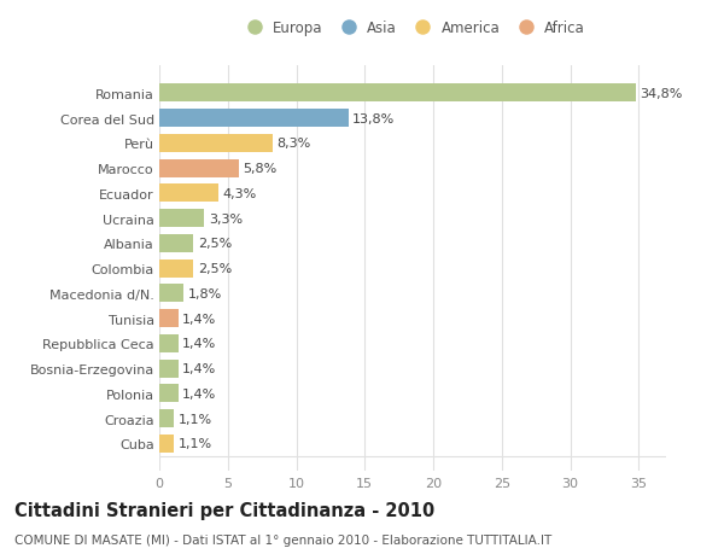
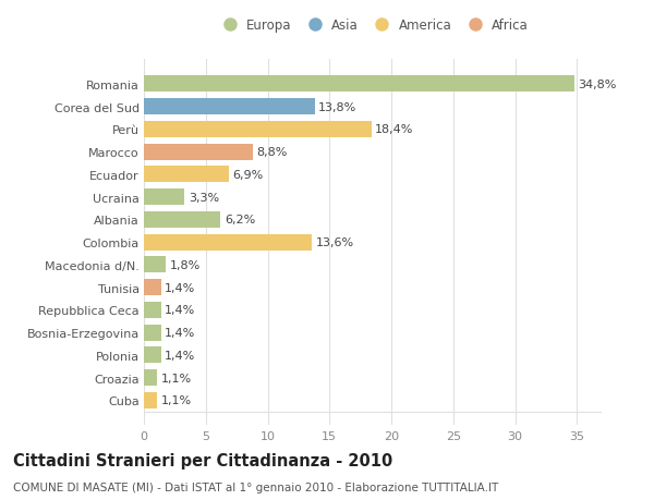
Perù: 8,3% -> 18,4%
Marocco: 5,8% -> 8,8%
Ecuador: 4,3% -> 6,9%
Albania: 2,5% -> 6,2%
Colombia: 2,5% -> 13,6%
